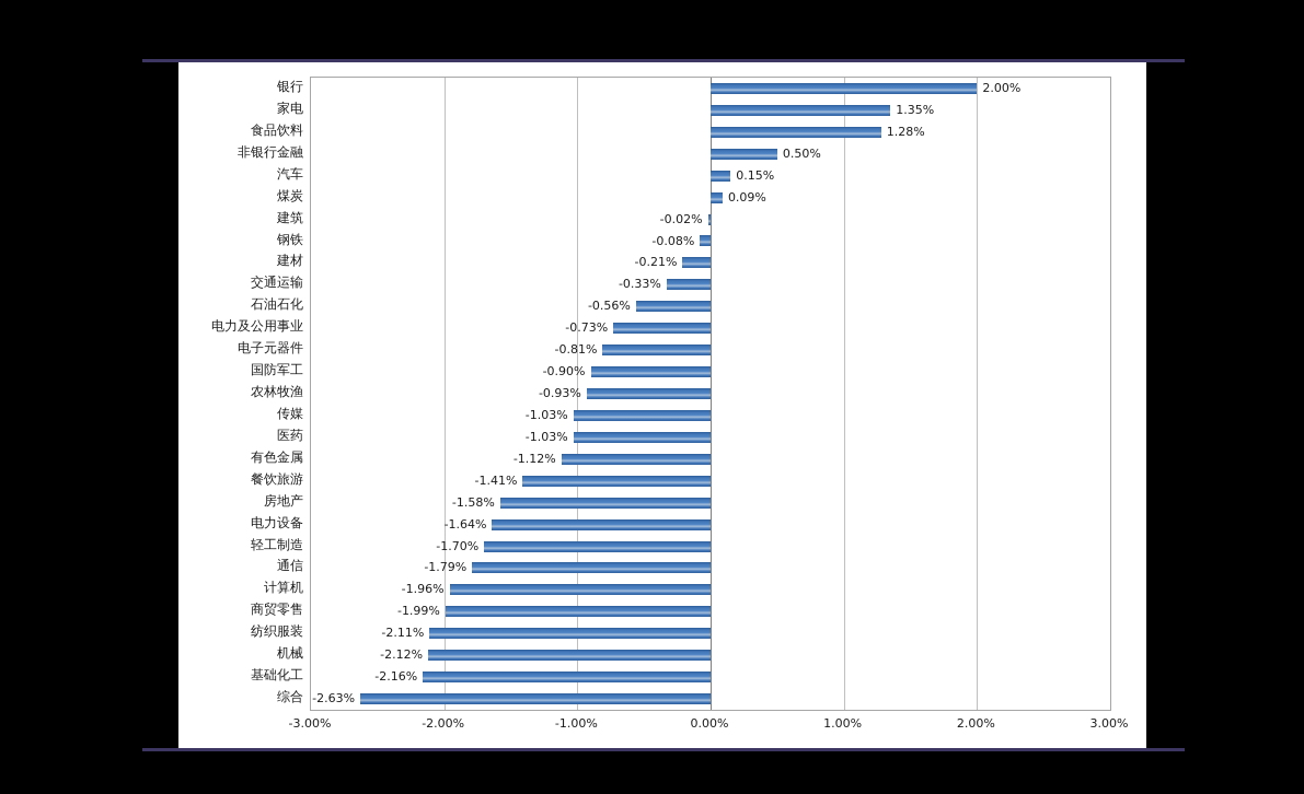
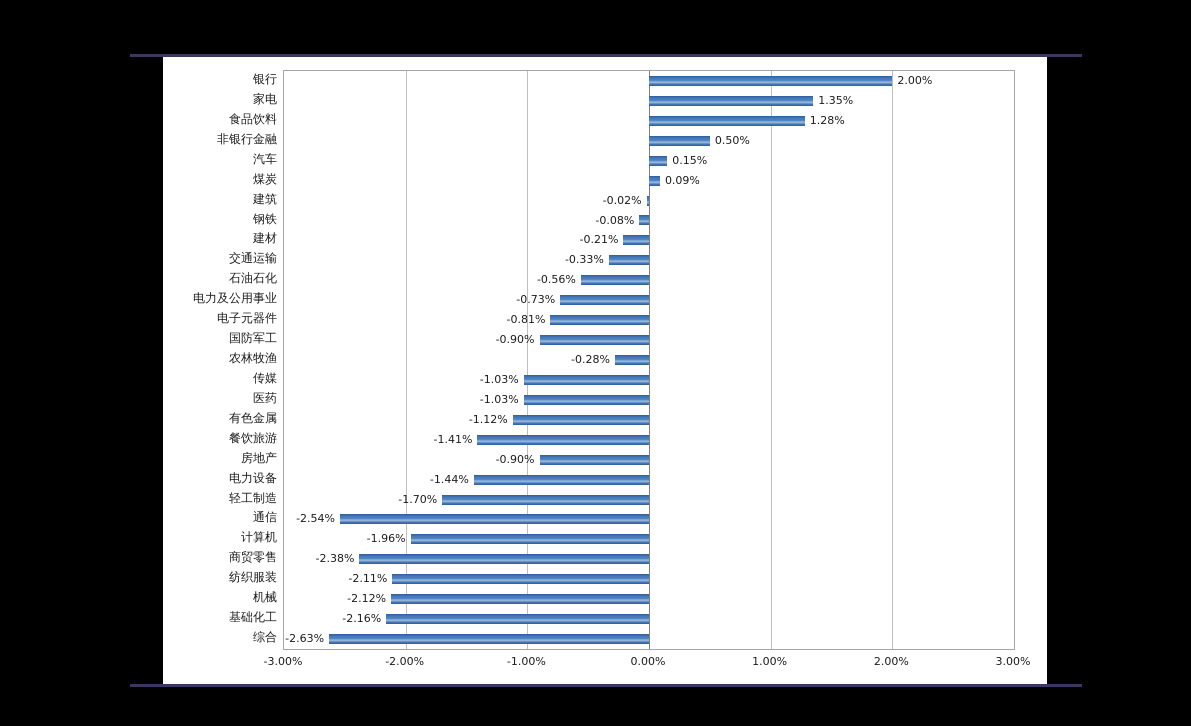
农林牧渔: -0.93% -> -0.28%
房地产: -1.58% -> -0.90%
电力设备: -1.64% -> -1.44%
通信: -1.79% -> -2.54%
商贸零售: -1.99% -> -2.38%
